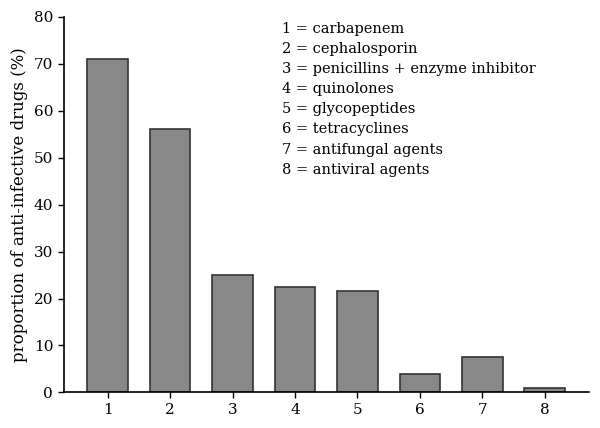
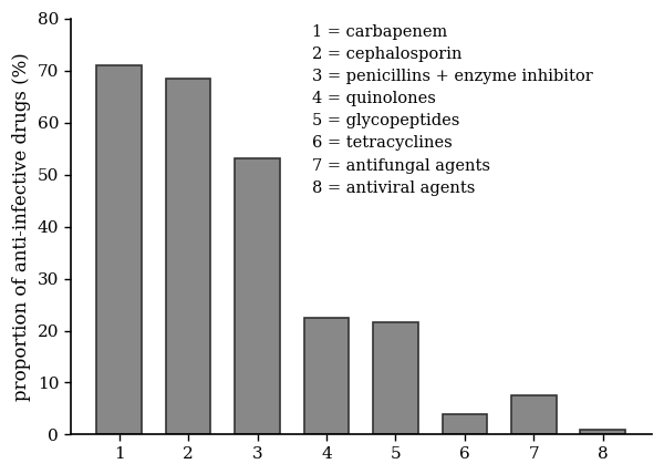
2: 56.0 -> 68.5
3: 25.0 -> 53.0
